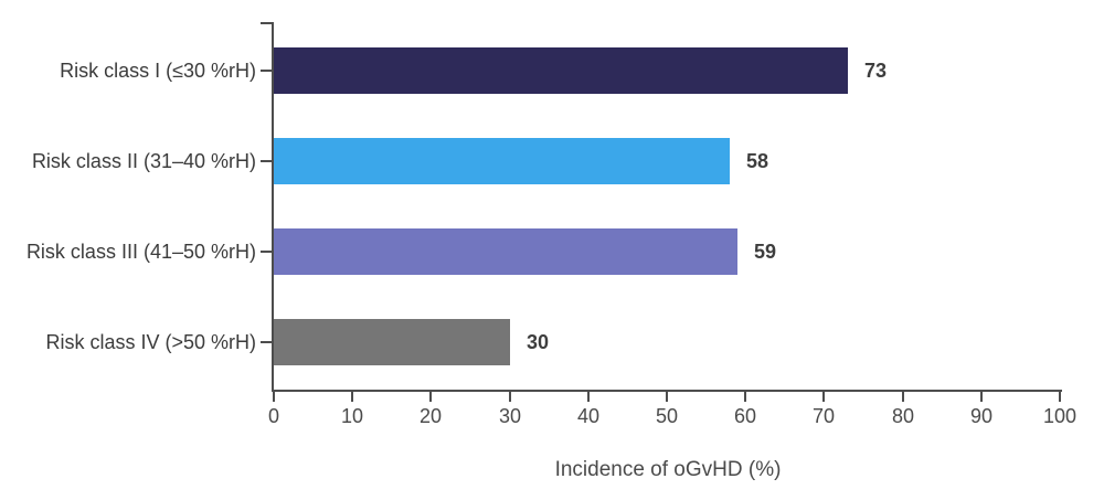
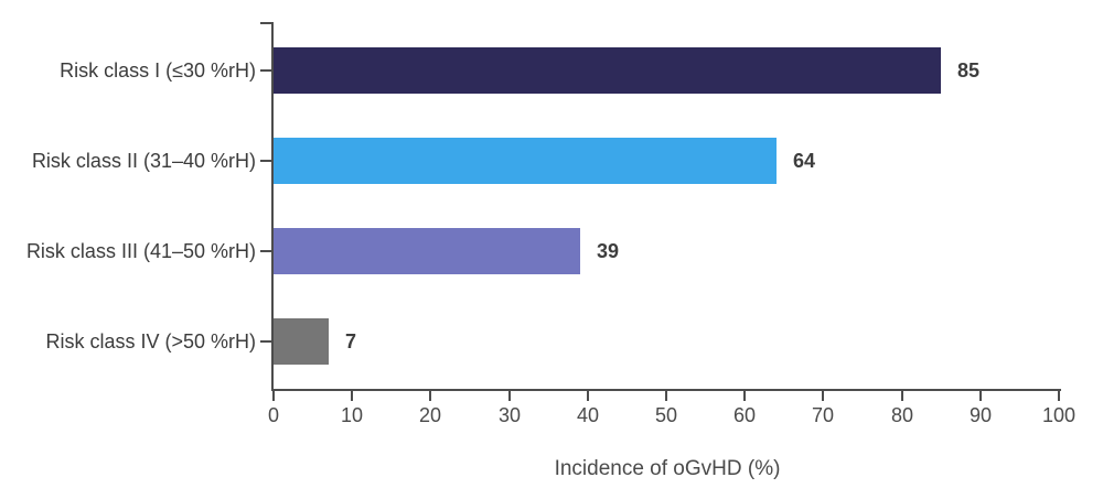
Risk class I (≤30 %rH): 73 -> 85
Risk class II (31–40 %rH): 58 -> 64
Risk class III (41–50 %rH): 59 -> 39
Risk class IV (>50 %rH): 30 -> 7
